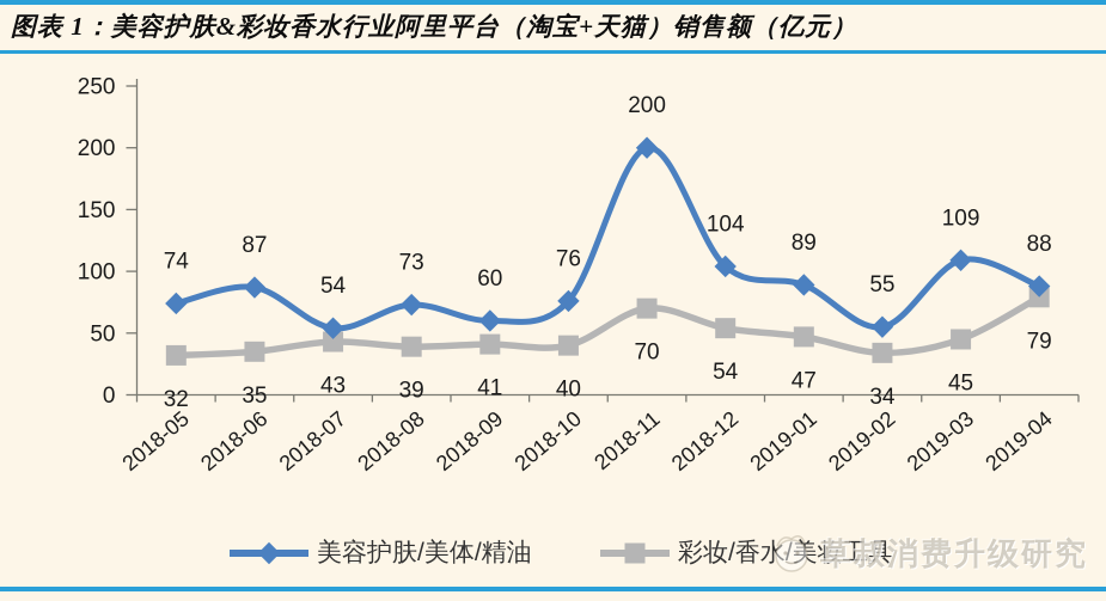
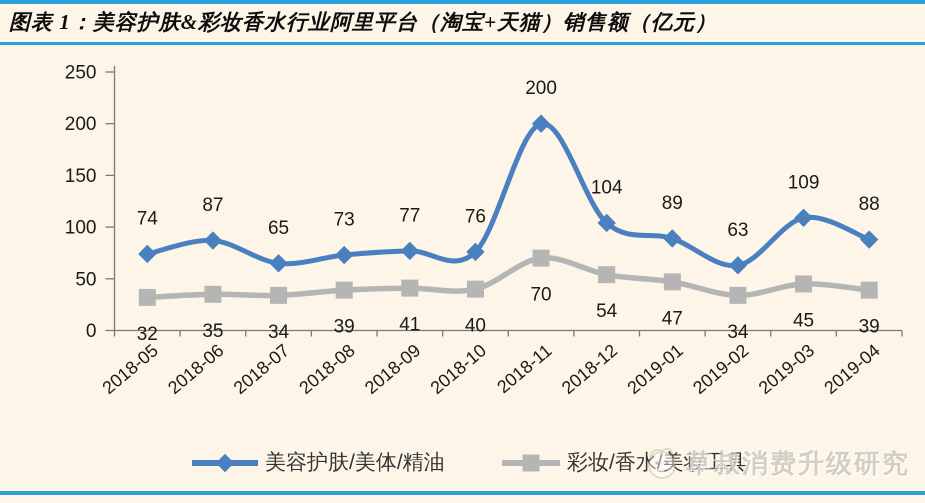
美容护肤/美体/精油/2018-07: 54 -> 65
彩妆/香水/美妆工具/2018-07: 43 -> 34
美容护肤/美体/精油/2018-09: 60 -> 77
美容护肤/美体/精油/2019-02: 55 -> 63
彩妆/香水/美妆工具/2019-04: 79 -> 39
